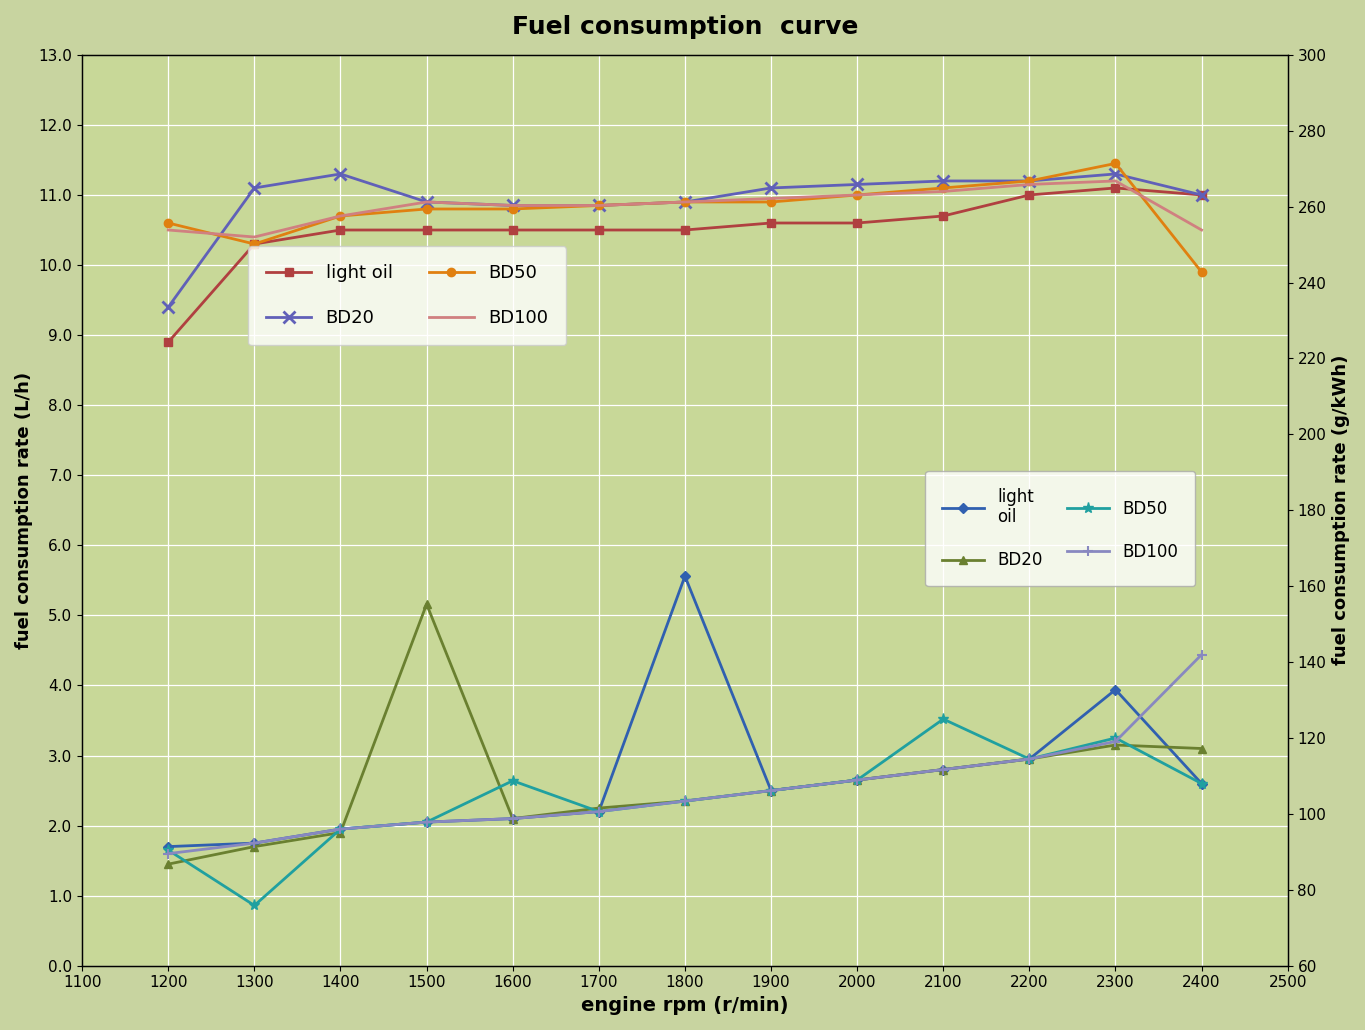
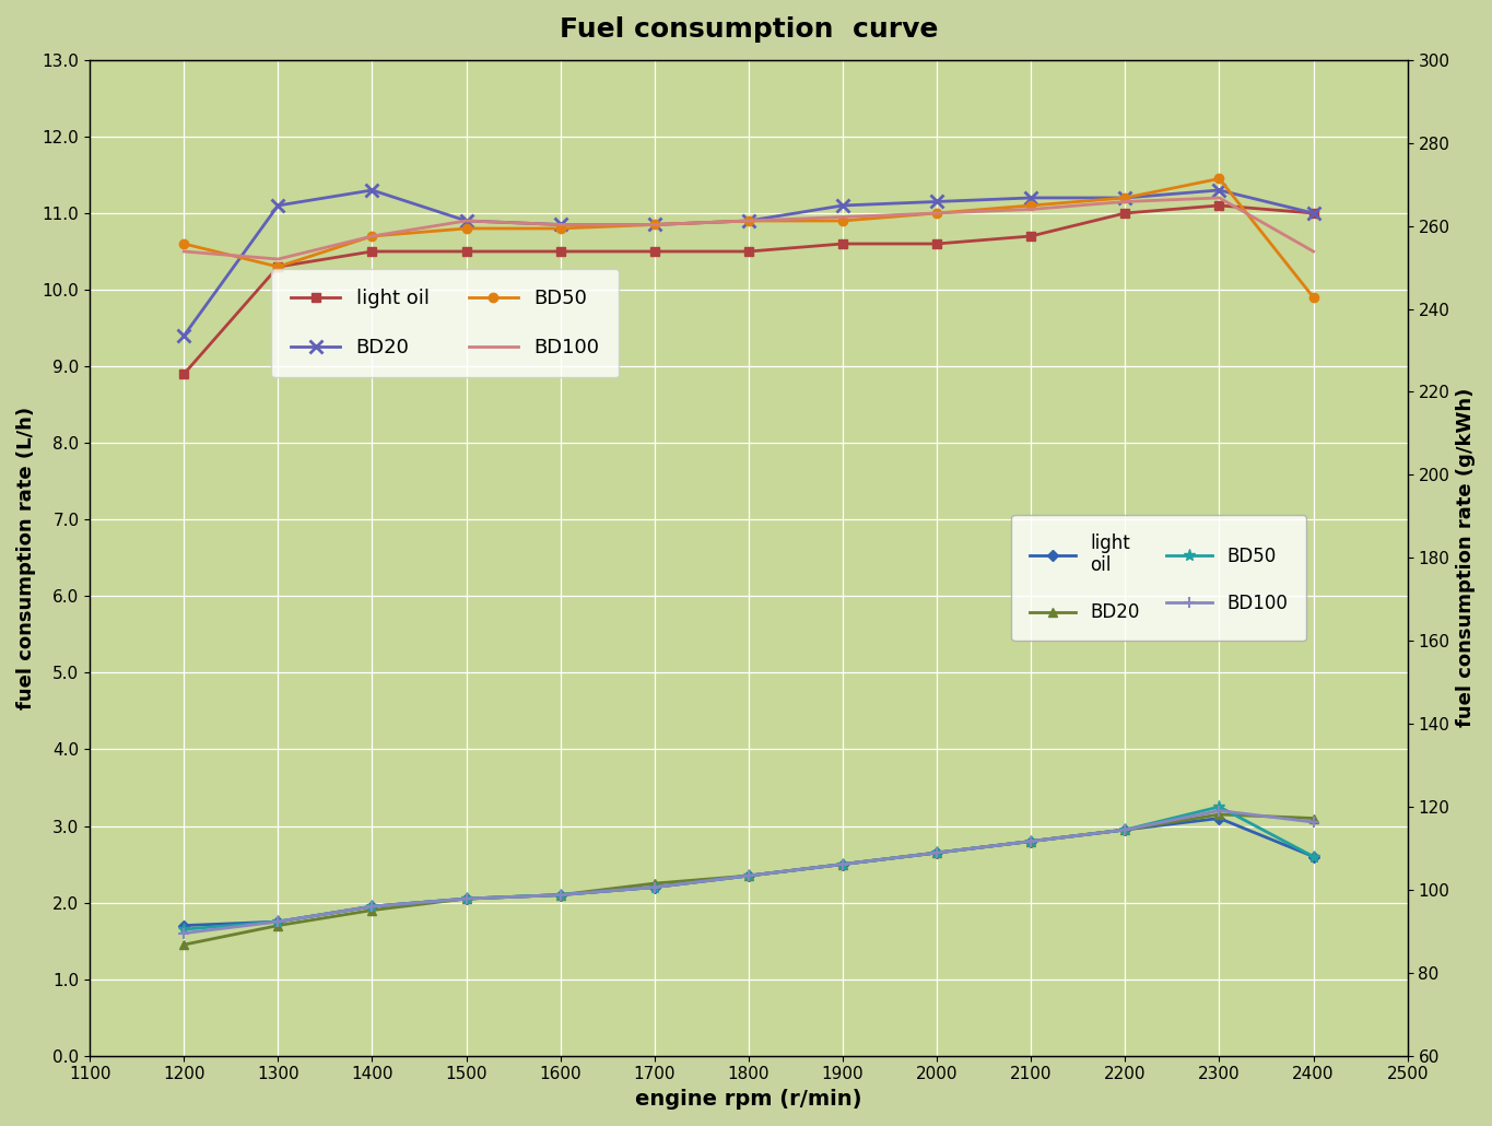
BD50/1300: 0.86 -> 1.75
BD20/1500: 5.16 -> 2.05
BD50/1600: 2.64 -> 2.10
light oil/1800: 5.56 -> 2.35
BD50/2100: 3.52 -> 2.80
light oil/2300: 3.94 -> 3.10
BD100/2400: 4.44 -> 3.05
